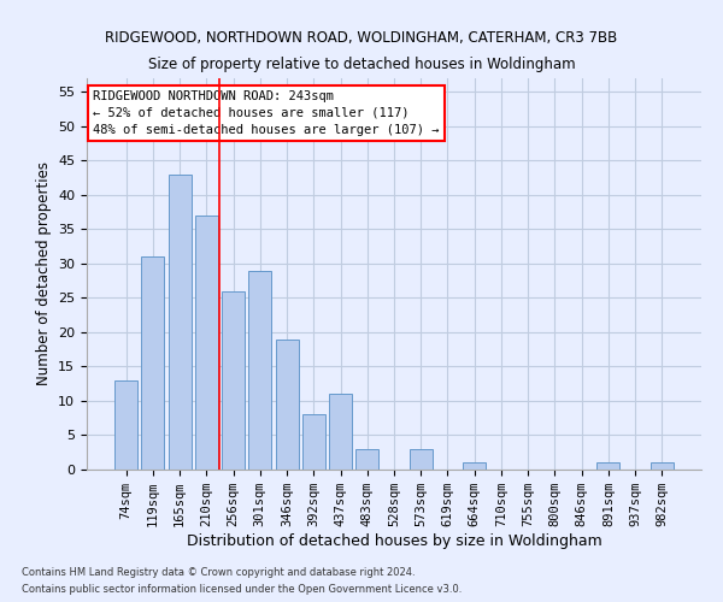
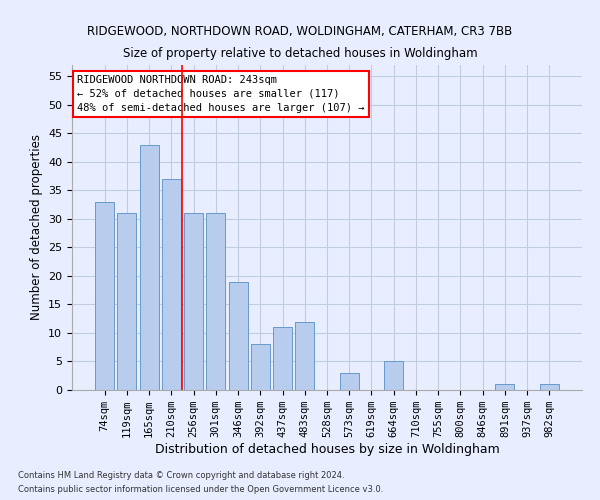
74sqm: 13 -> 33
256sqm: 26 -> 31
301sqm: 29 -> 31
483sqm: 3 -> 12
664sqm: 1 -> 5
